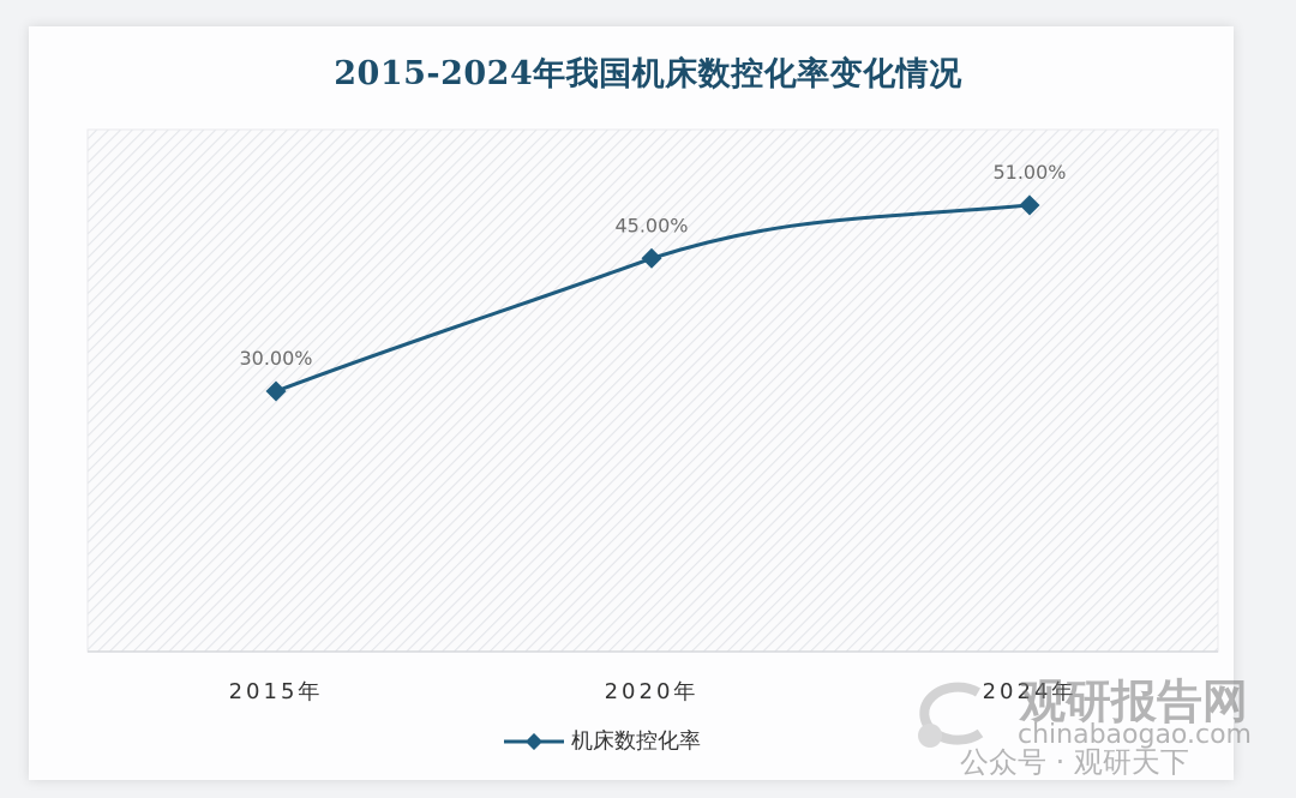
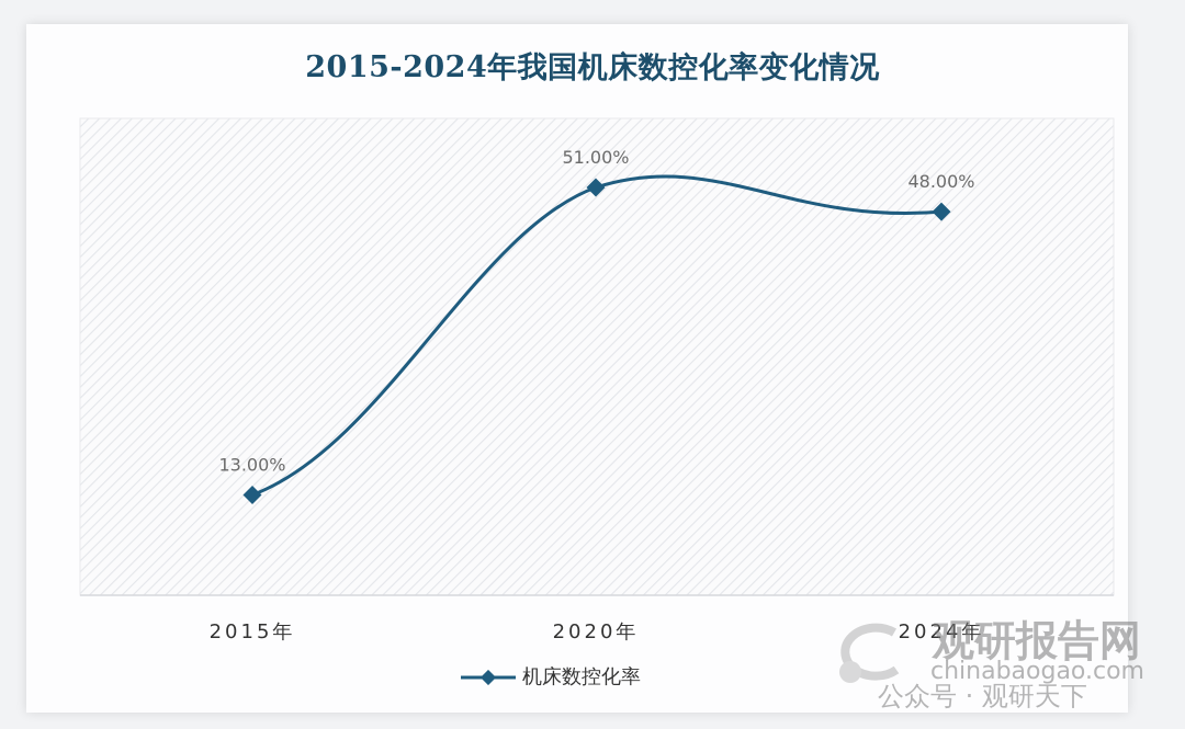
2015年: 30.00% -> 13.00%
2020年: 45.00% -> 51.00%
2024年: 51.00% -> 48.00%
